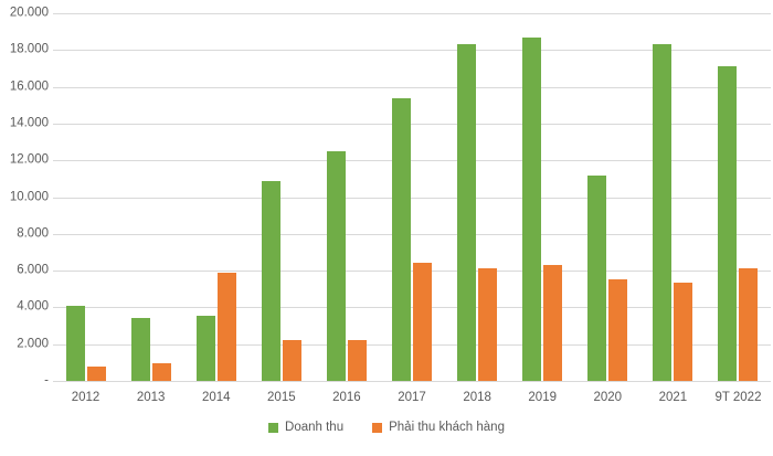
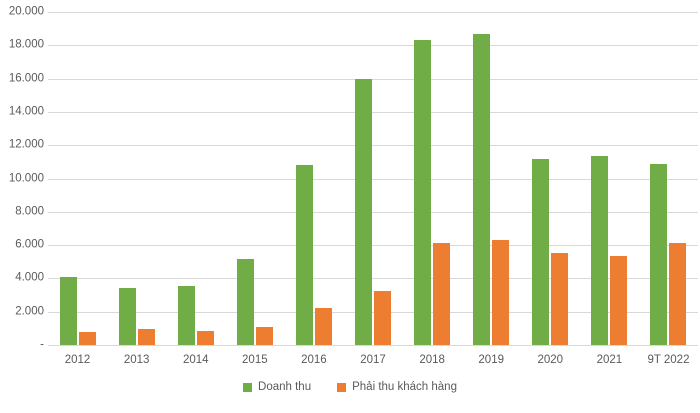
Phải thu khách hàng/2014: 5900 -> 800
Doanh thu/2015: 10900 -> 5200
Phải thu khách hàng/2015: 2200 -> 1100
Doanh thu/2016: 12500 -> 10800
Doanh thu/2017: 15400 -> 16000
Phải thu khách hàng/2017: 6400 -> 3200
Doanh thu/2021: 18300 -> 11400
Doanh thu/9T 2022: 17100 -> 10900
